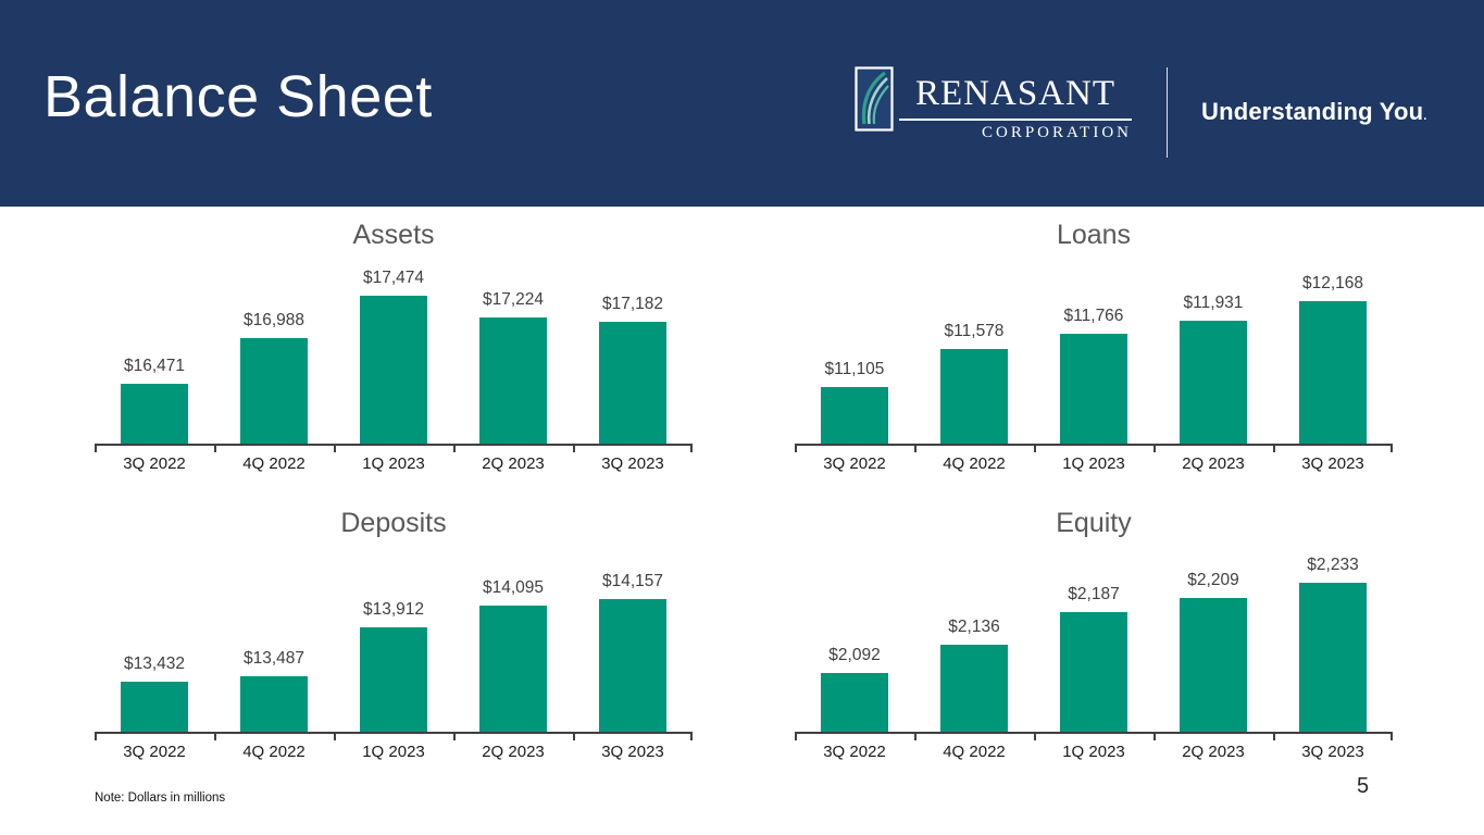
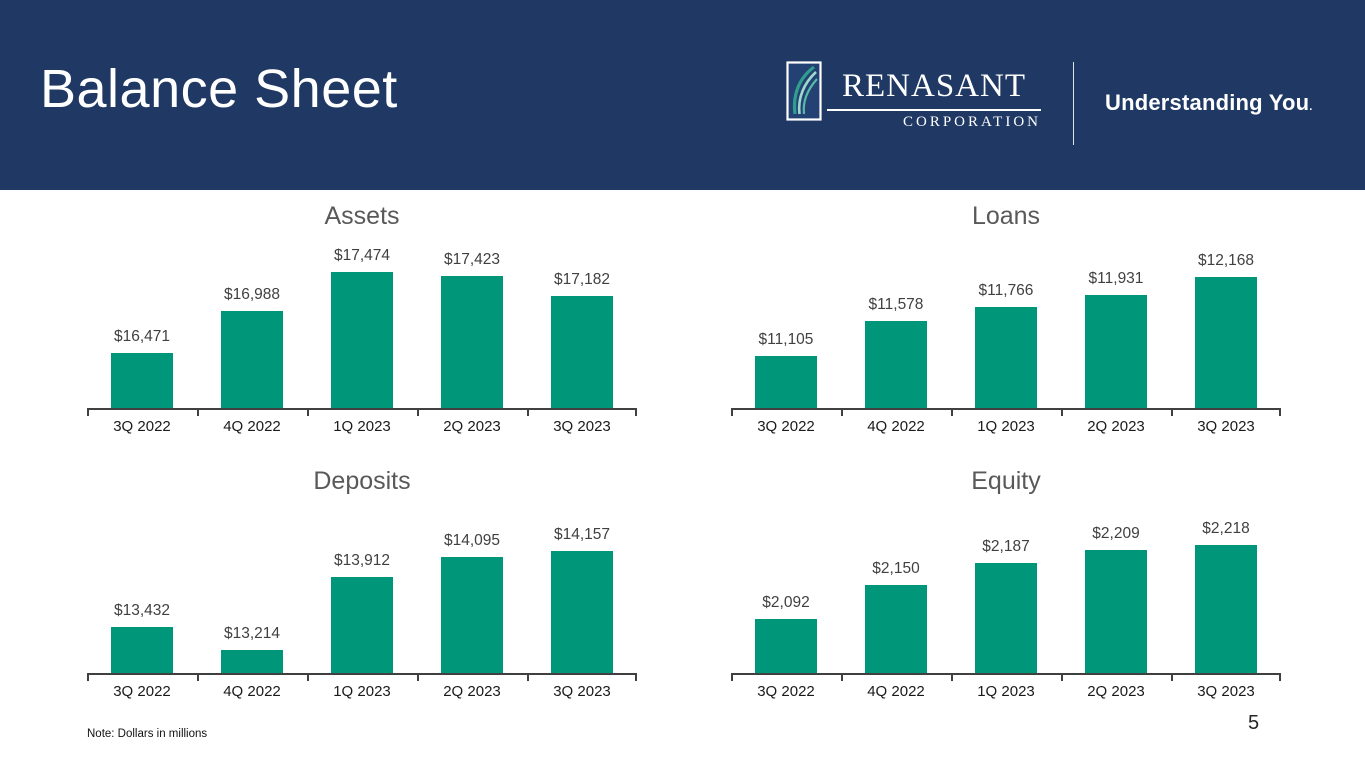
Assets/2Q 2023: $17,224 -> $17,423
Deposits/4Q 2022: $13,487 -> $13,214
Equity/4Q 2022: $2,136 -> $2,150
Equity/3Q 2023: $2,233 -> $2,218
